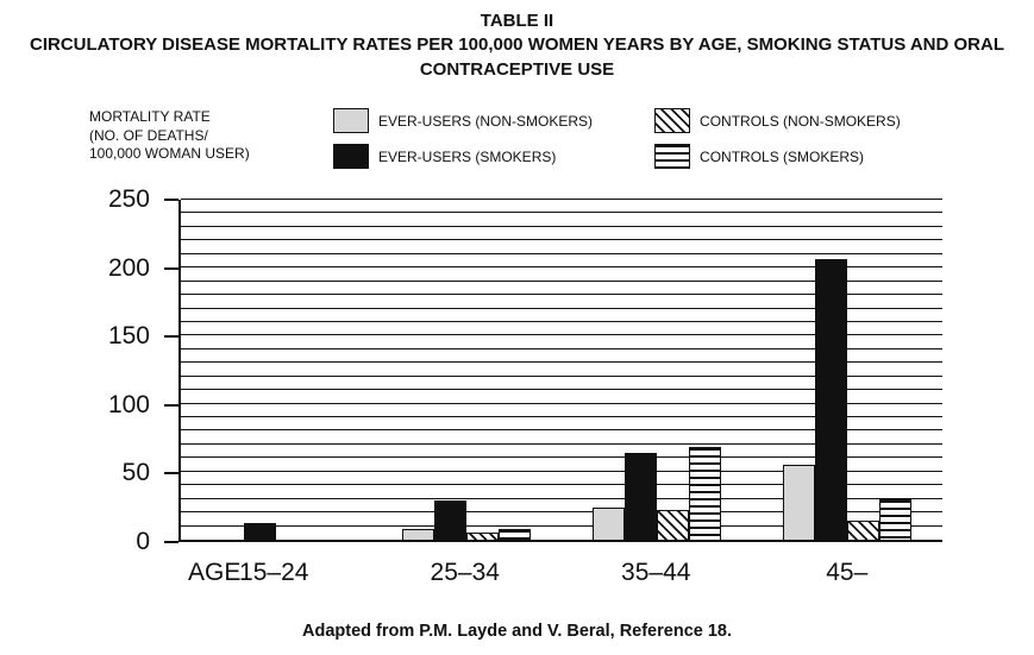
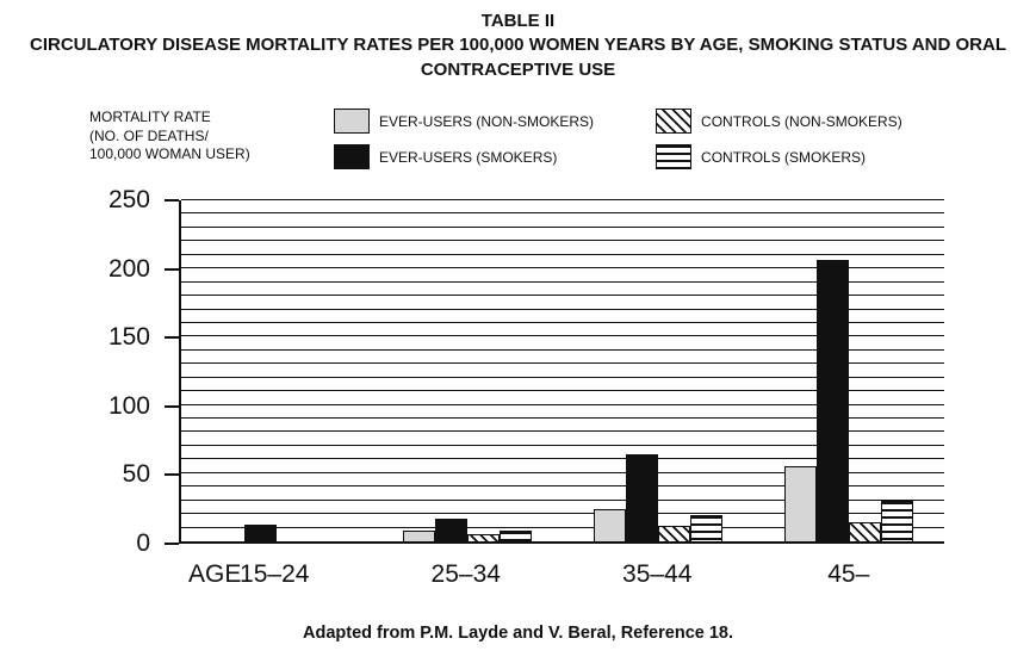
EVER-USERS (SMOKERS)/25–34: 29 -> 17
CONTROLS (NON-SMOKERS)/35–44: 22 -> 11
CONTROLS (SMOKERS)/35–44: 68 -> 19
